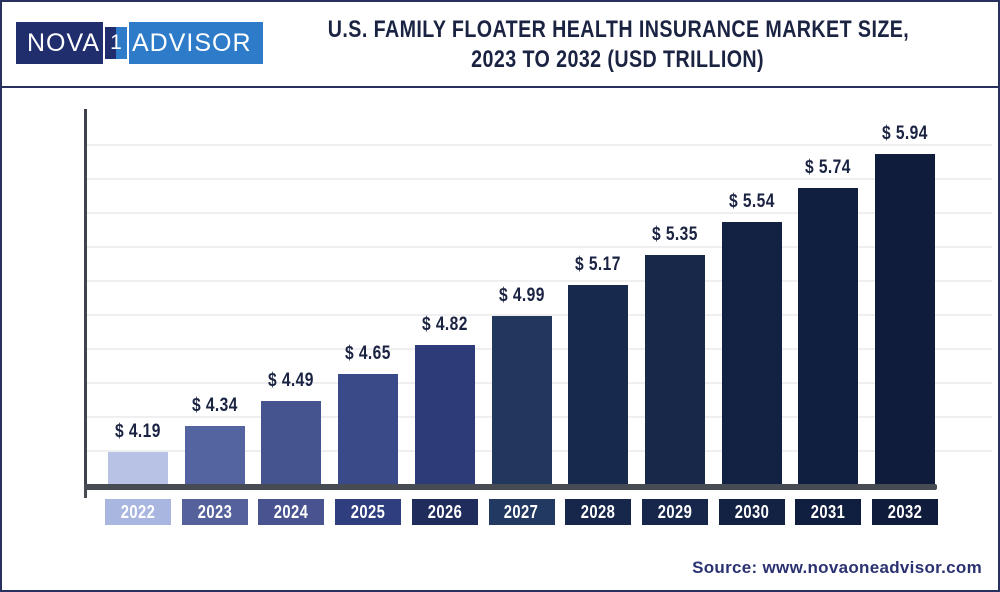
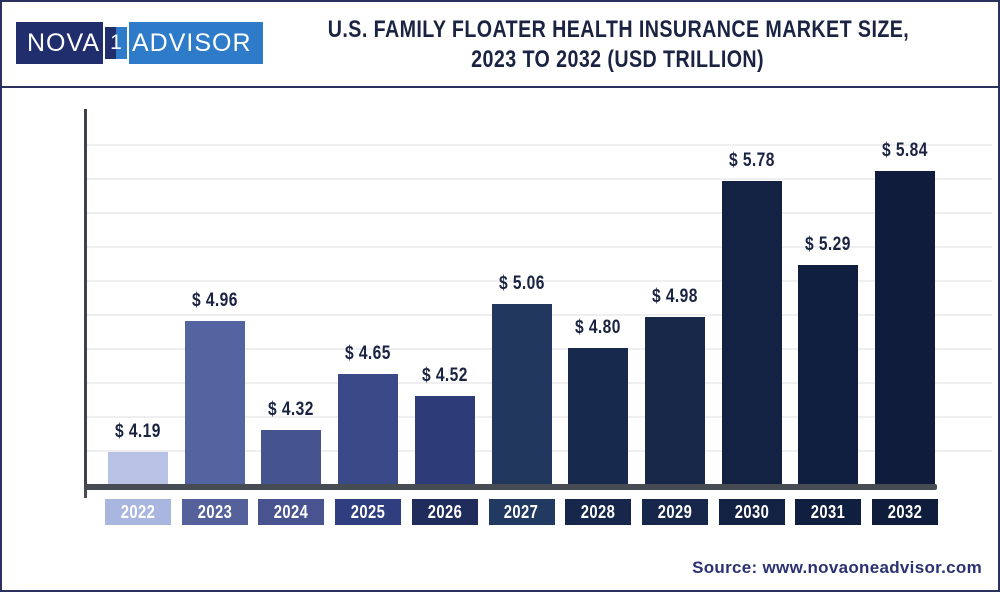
2023: 4.34 -> 4.96
2024: 4.49 -> 4.32
2026: 4.82 -> 4.52
2027: 4.99 -> 5.06
2028: 5.17 -> 4.80
2029: 5.35 -> 4.98
2030: 5.54 -> 5.78
2031: 5.74 -> 5.29
2032: 5.94 -> 5.84
